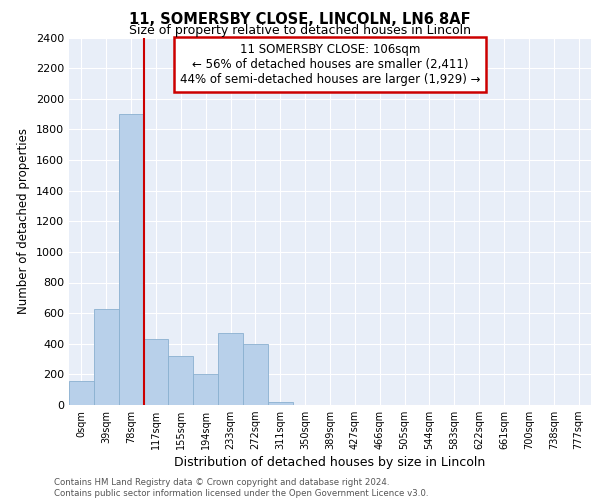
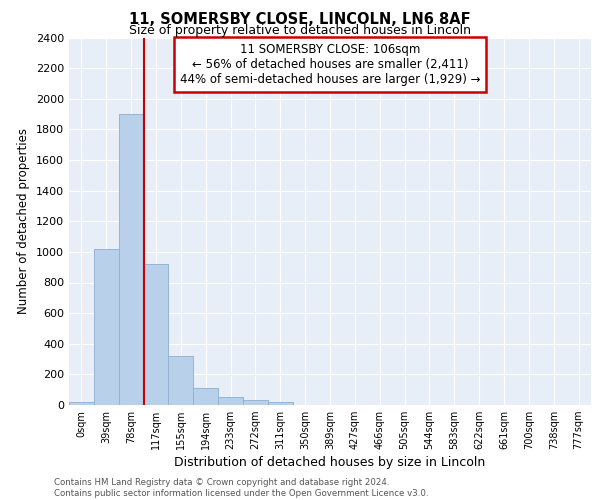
0sqm: 160 -> 20
39sqm: 630 -> 1020
117sqm: 430 -> 920
194sqm: 200 -> 110
233sqm: 470 -> 60
272sqm: 400 -> 30
